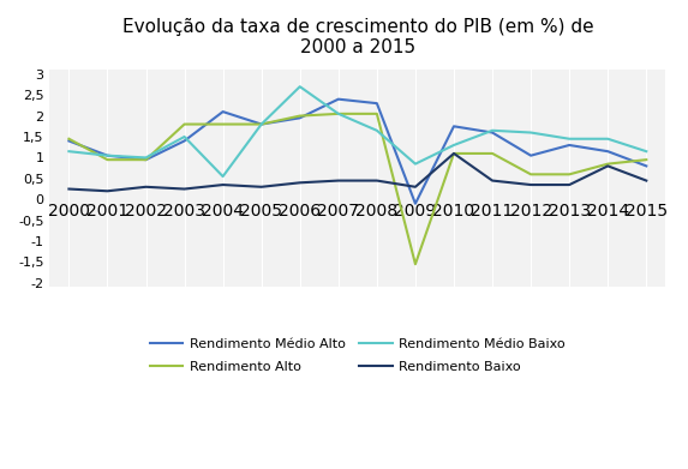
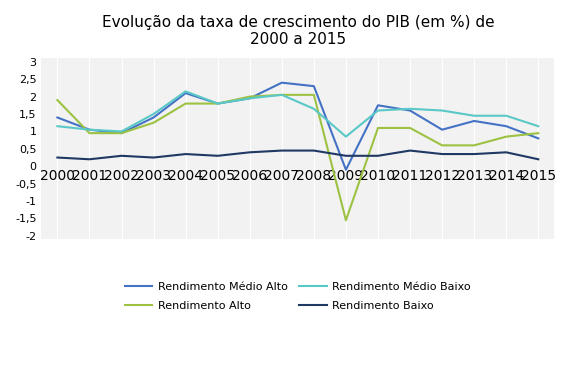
Rendimento Alto/2000: 1,45 -> 1,90
Rendimento Alto/2003: 1,80 -> 1,25
Rendimento Médio Baixo/2004: 0,55 -> 2,15
Rendimento Médio Baixo/2006: 2,70 -> 1,95
Rendimento Médio Baixo/2010: 1,30 -> 1,60
Rendimento Baixo/2010: 1,10 -> 0,30
Rendimento Baixo/2014: 0,80 -> 0,40
Rendimento Baixo/2015: 0,45 -> 0,20
